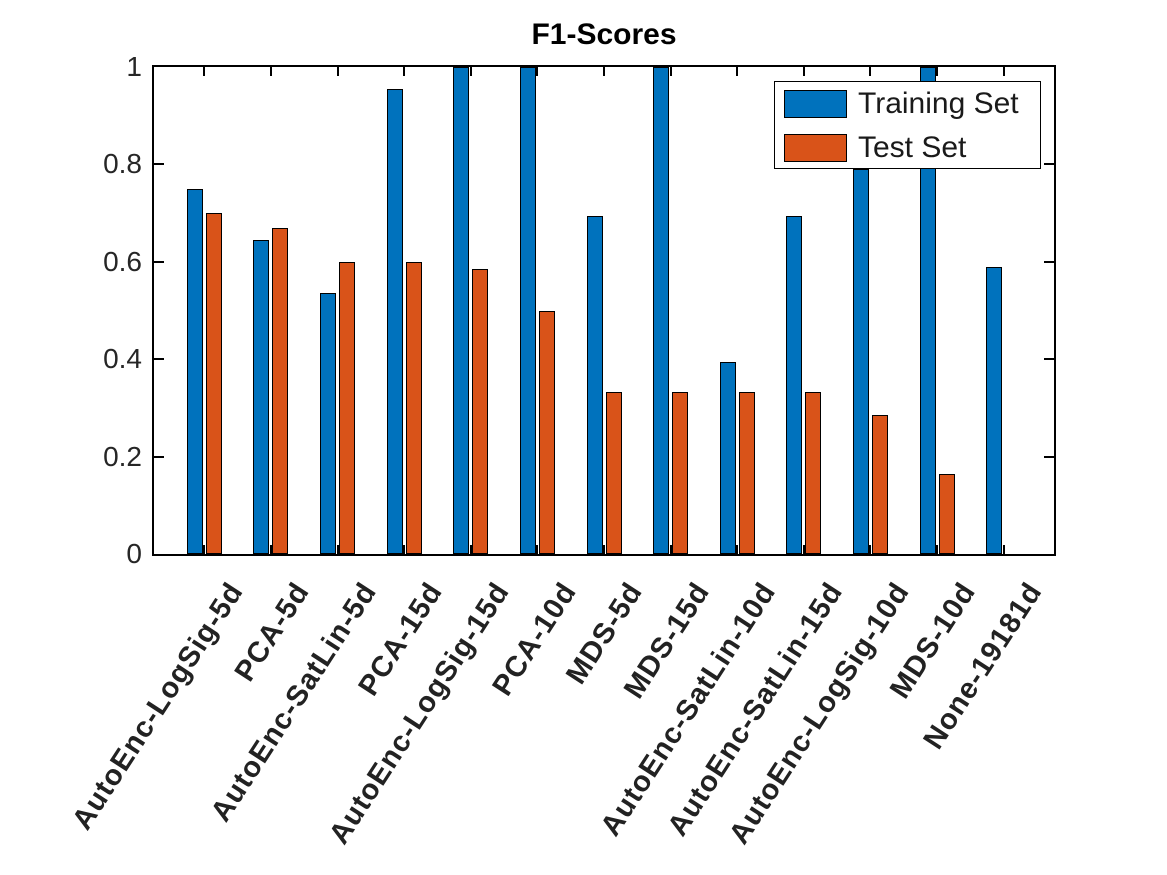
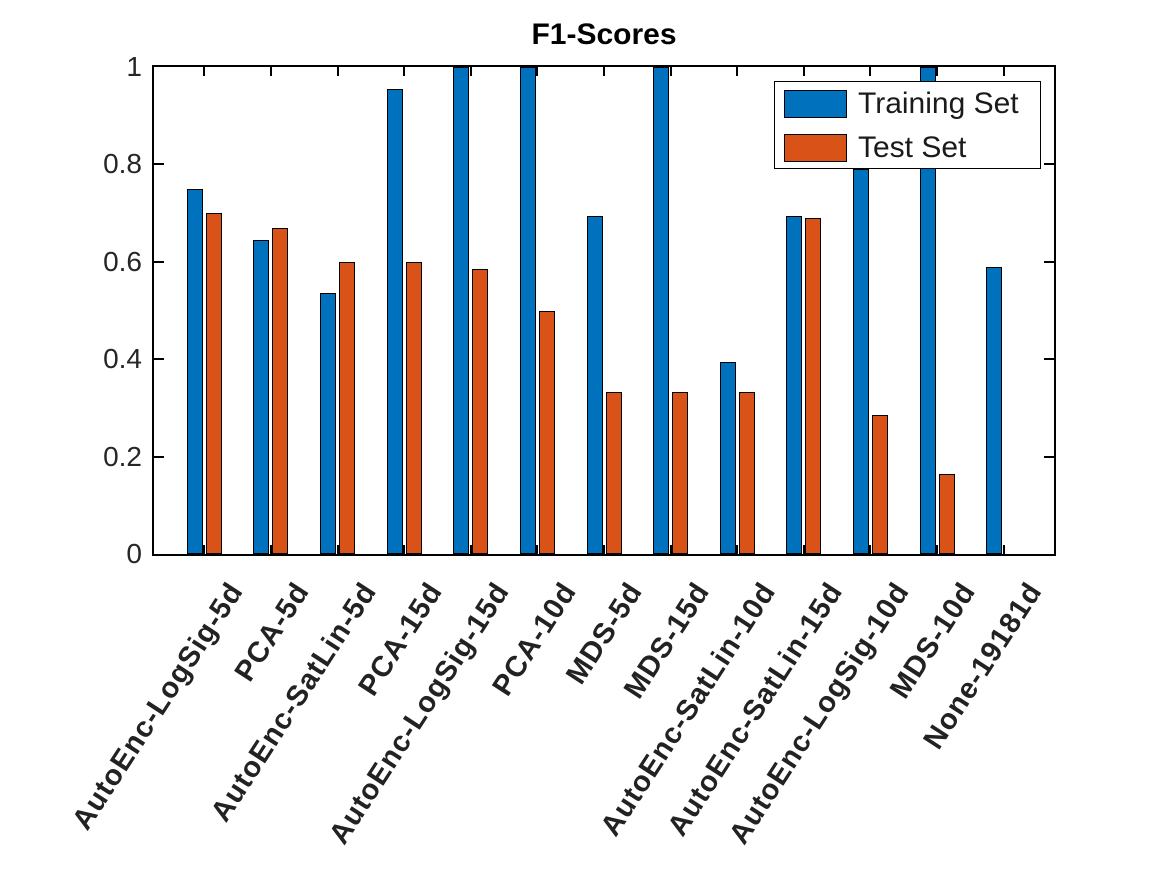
Test Set/AutoEnc-SatLin-15d: 0.33 -> 0.69
